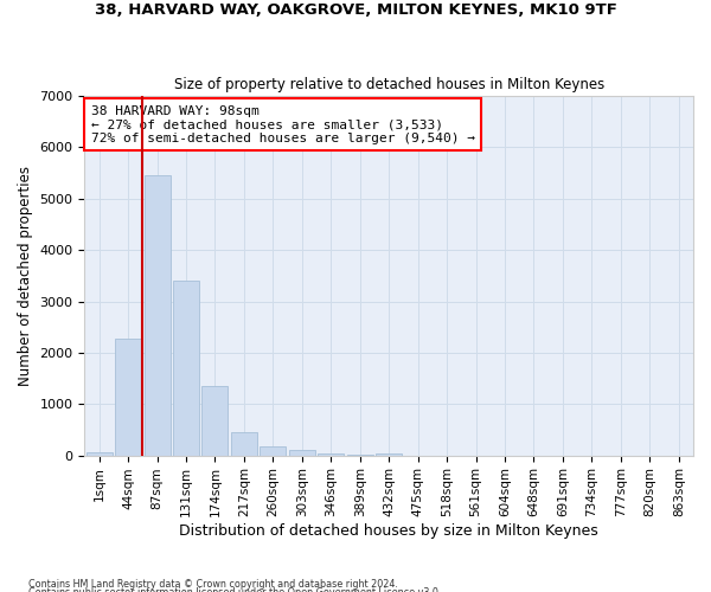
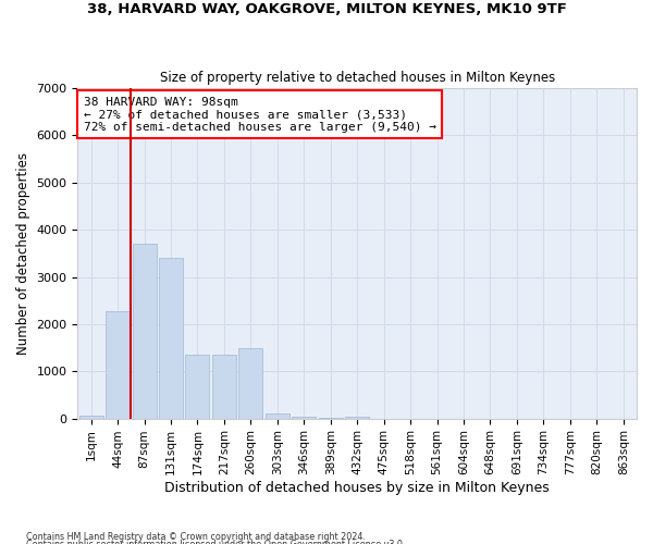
87sqm: 5450 -> 3700
217sqm: 450 -> 1350
260sqm: 180 -> 1500
